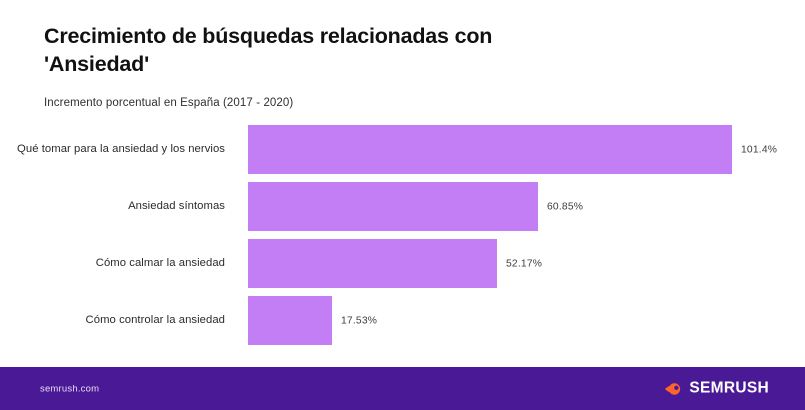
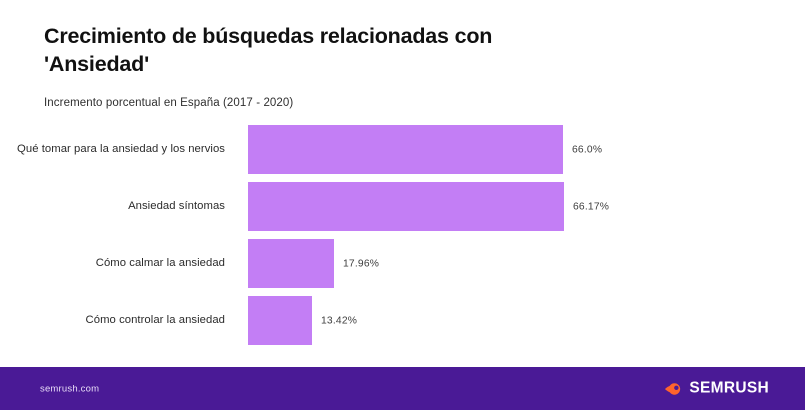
Qué tomar para la ansiedad y los nervios: 101.4% -> 66.0%
Ansiedad síntomas: 60.85% -> 66.17%
Cómo calmar la ansiedad: 52.17% -> 17.96%
Cómo controlar la ansiedad: 17.53% -> 13.42%
